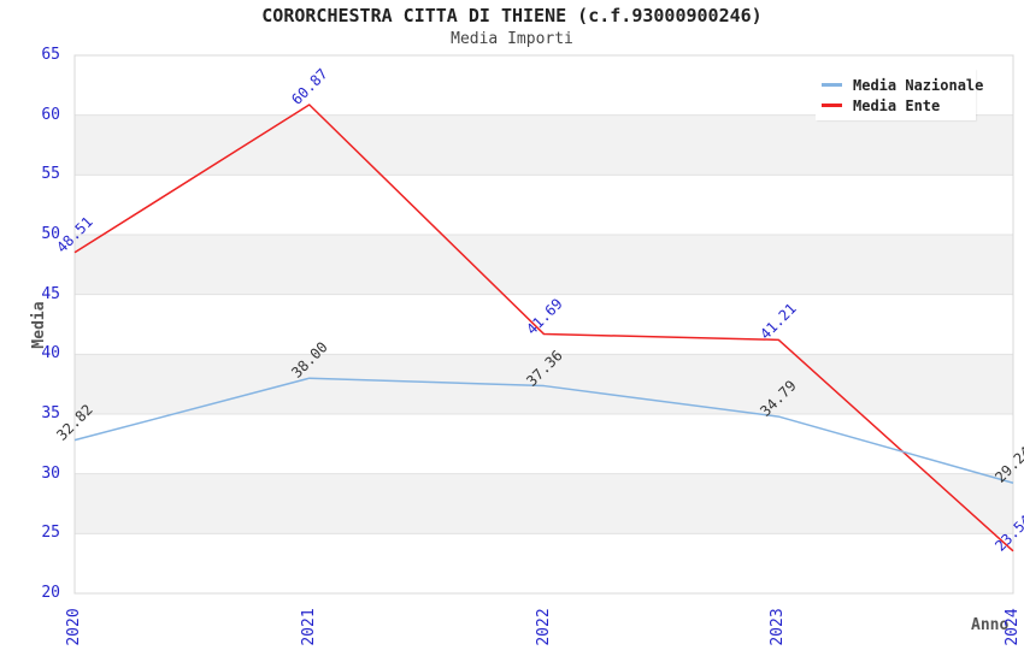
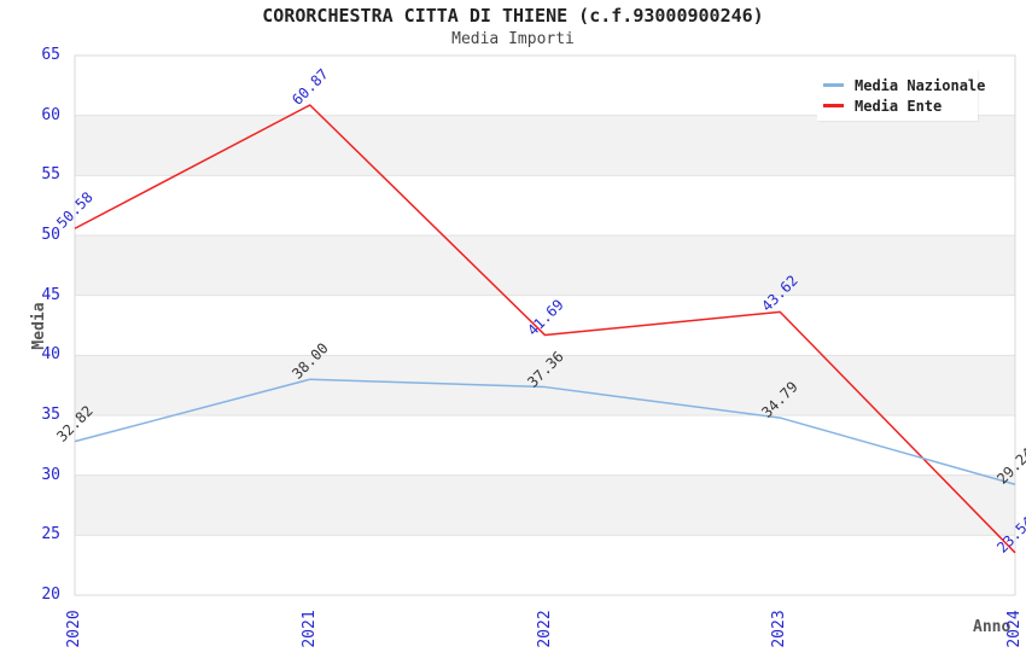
Media Ente/2020: 48.51 -> 50.58
Media Ente/2023: 41.21 -> 43.62
